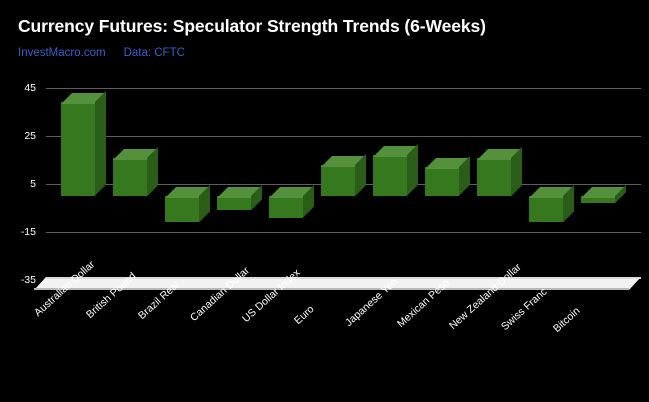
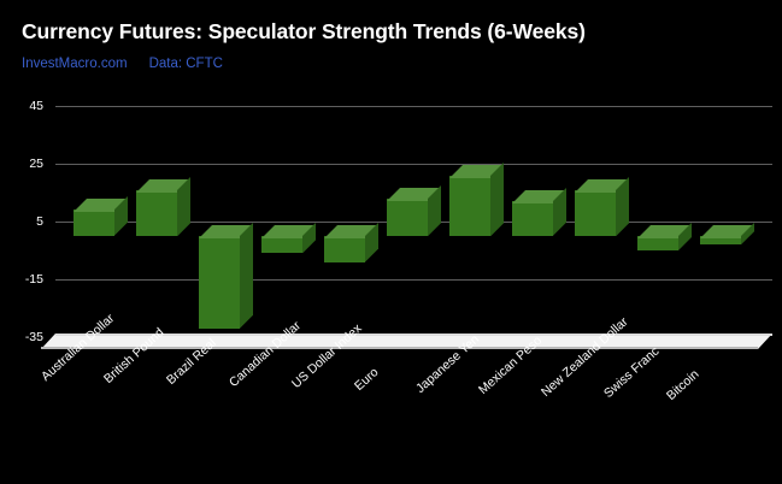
Australian Dollar: 39 -> 9
Brazil Real: -11 -> -32
Japanese Yen: 17 -> 21
Swiss Franc: -11 -> -5
